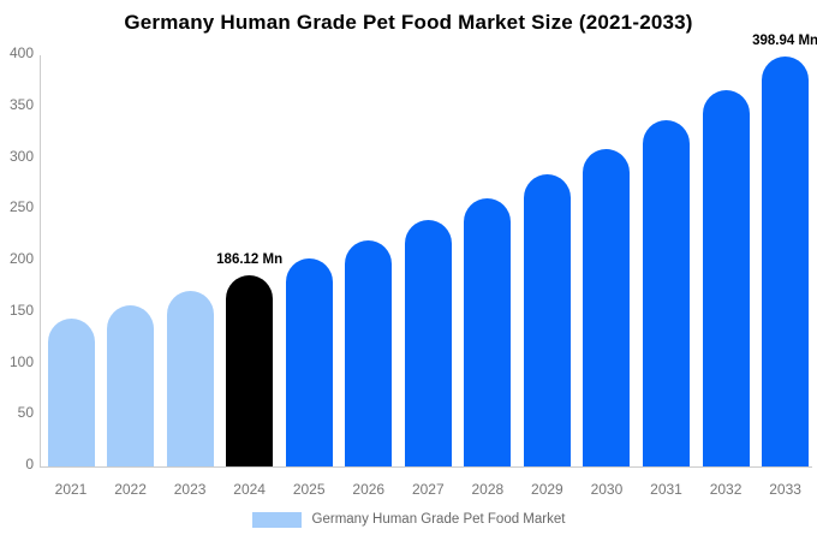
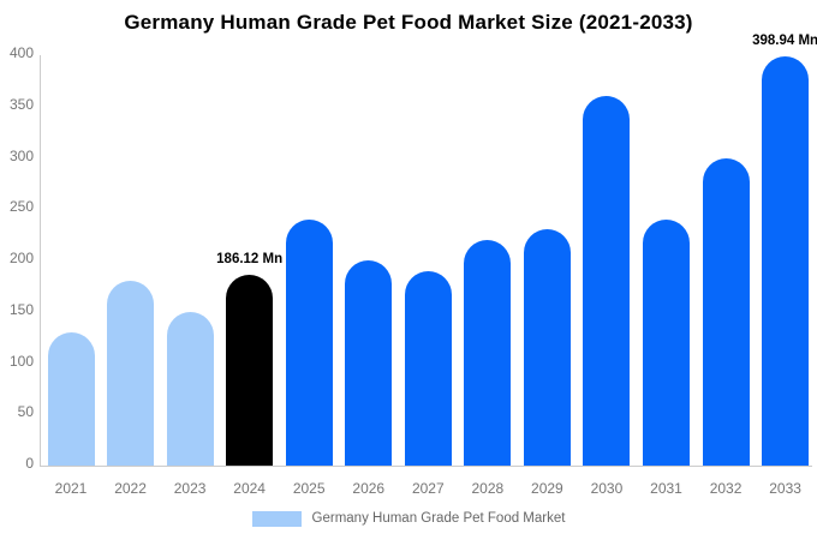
2021: 140 -> 130
2022: 160 -> 180
2023: 170 -> 150
2025: 200 -> 240
2026: 220 -> 200
2027: 240 -> 190
2028: 260 -> 220
2029: 280 -> 230
2030: 310 -> 360
2031: 340 -> 240
2032: 370 -> 300
